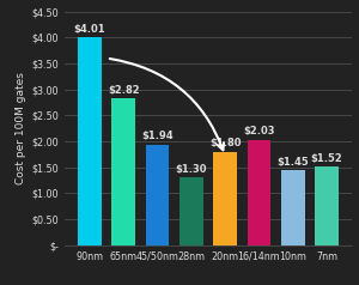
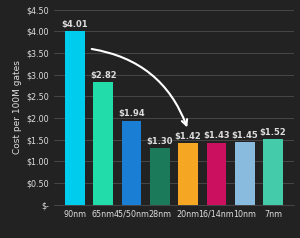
20nm: $1.80 -> $1.42
16/14nm: $2.03 -> $1.43
